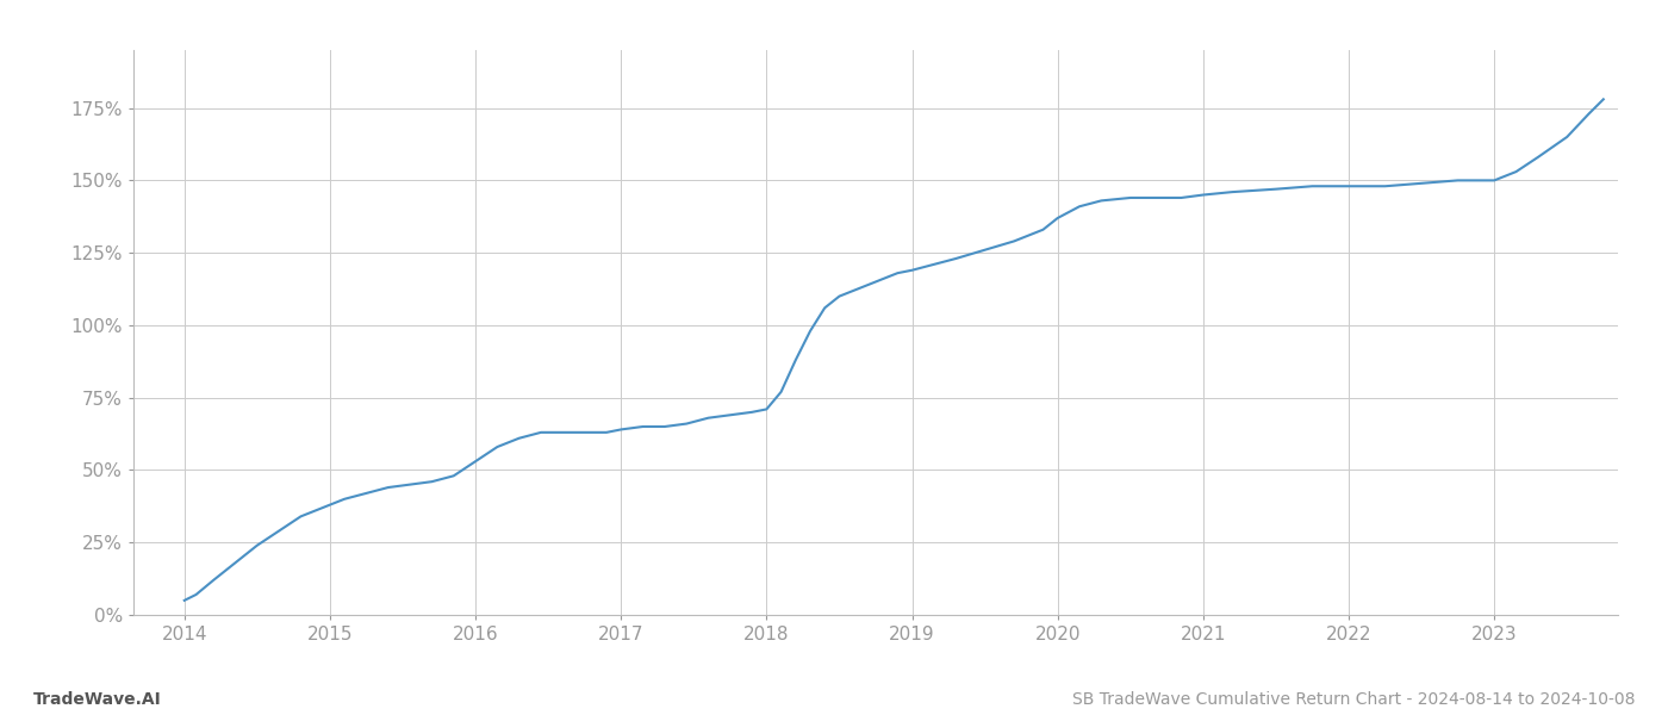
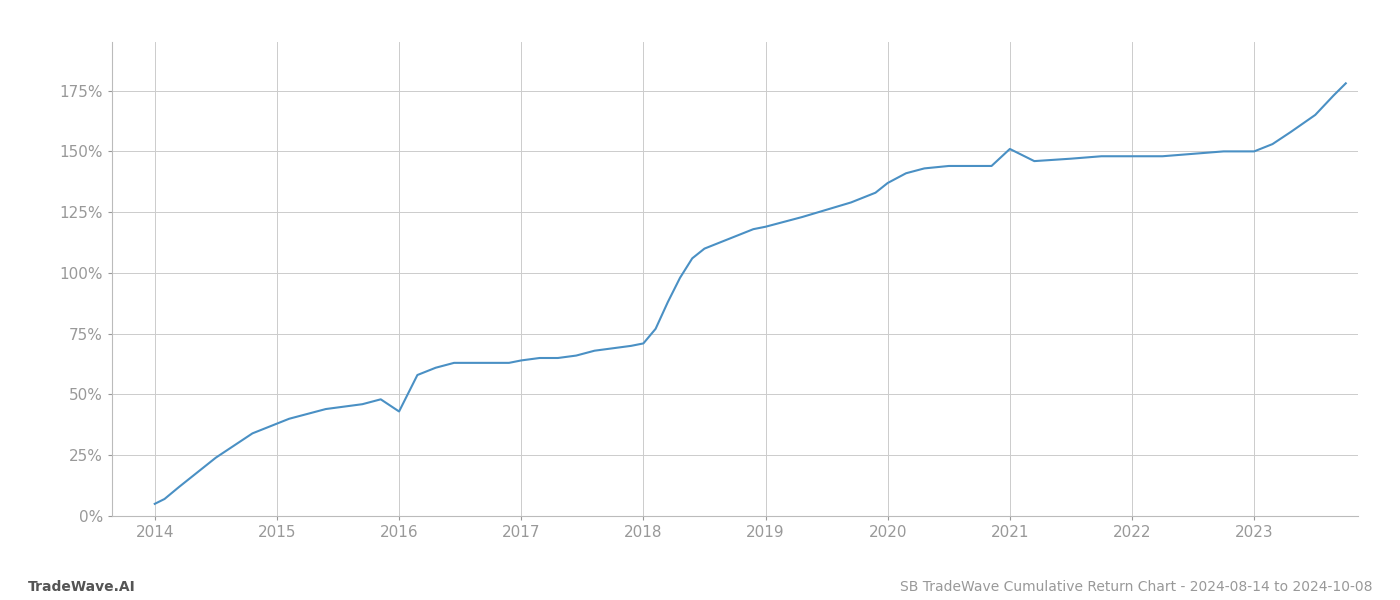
2016: 53% -> 43%
2021: 145% -> 151%
